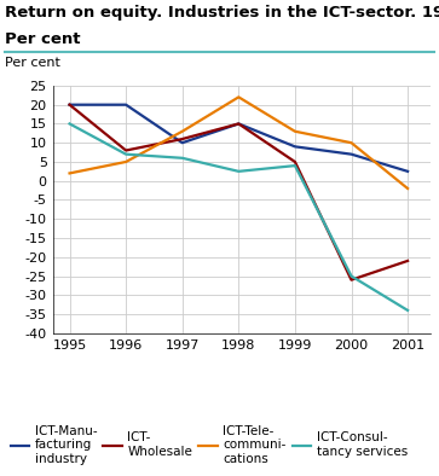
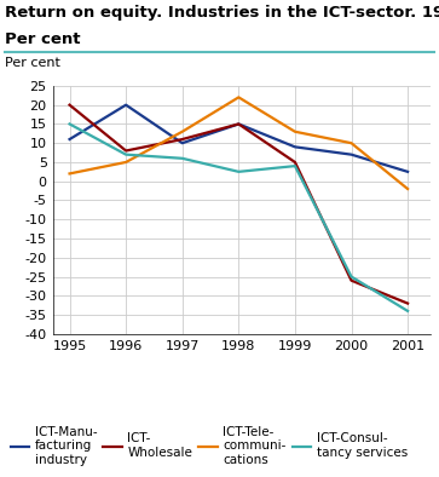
ICT-Manu- facturing industry/1995: 20.0 -> 11.0
ICT- Wholesale/2001: -21 -> -32
